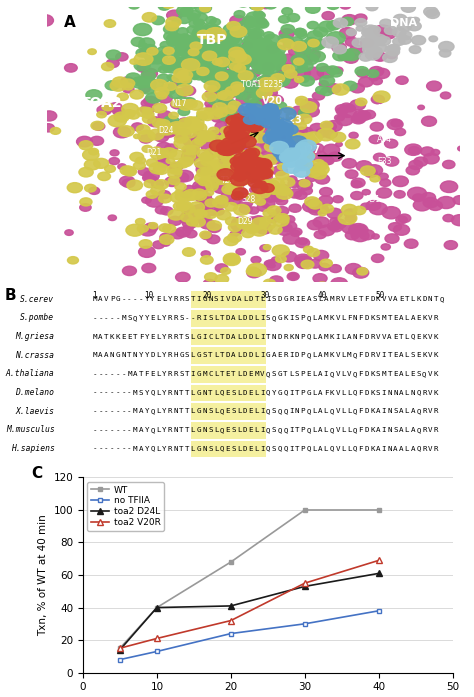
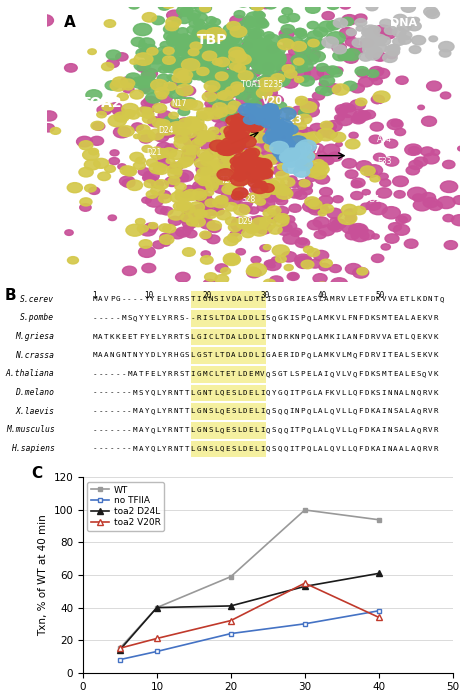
WT/20: 68 -> 59
WT/40: 100 -> 94
toa2 V20R/40: 69 -> 34
